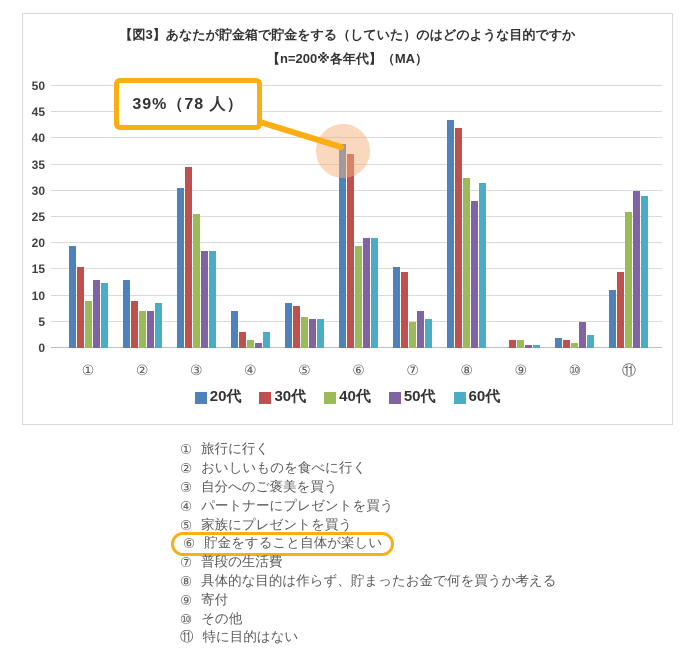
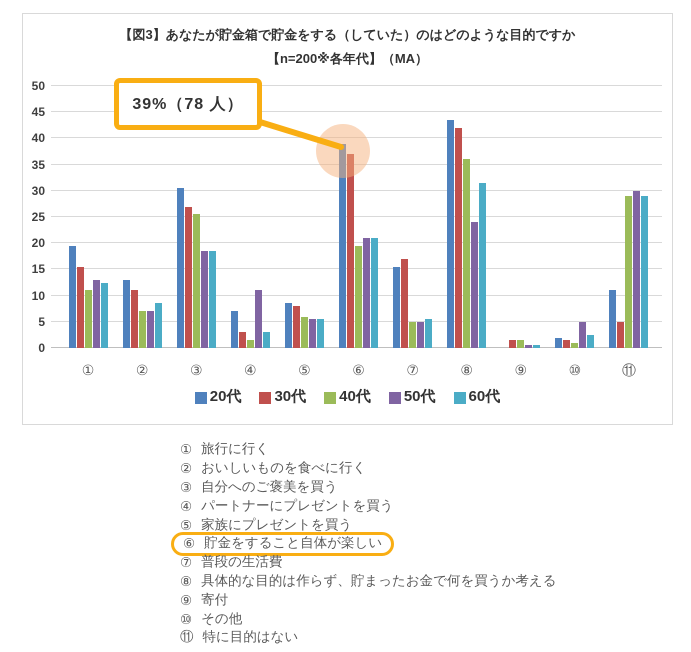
40代/①: 9 -> 11
30代/②: 9 -> 11
30代/③: 34 -> 27
50代/④: 1 -> 11
30代/⑦: 14 -> 17
50代/⑦: 7 -> 5
40代/⑧: 32 -> 36
50代/⑧: 28 -> 24
30代/⑪: 14 -> 5
40代/⑪: 26 -> 29
